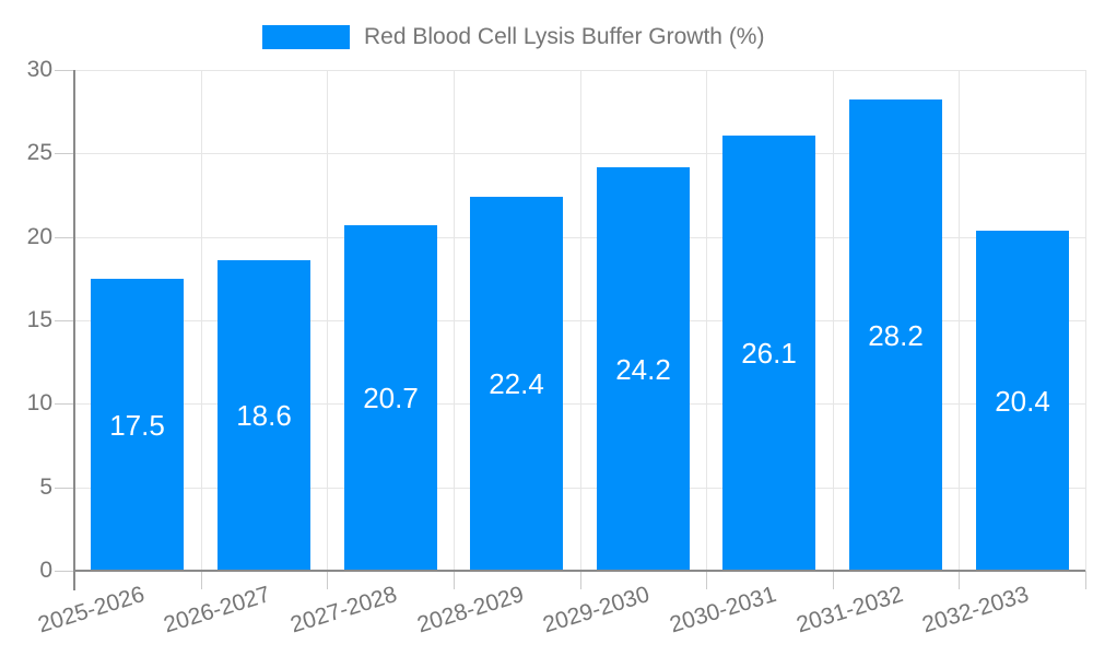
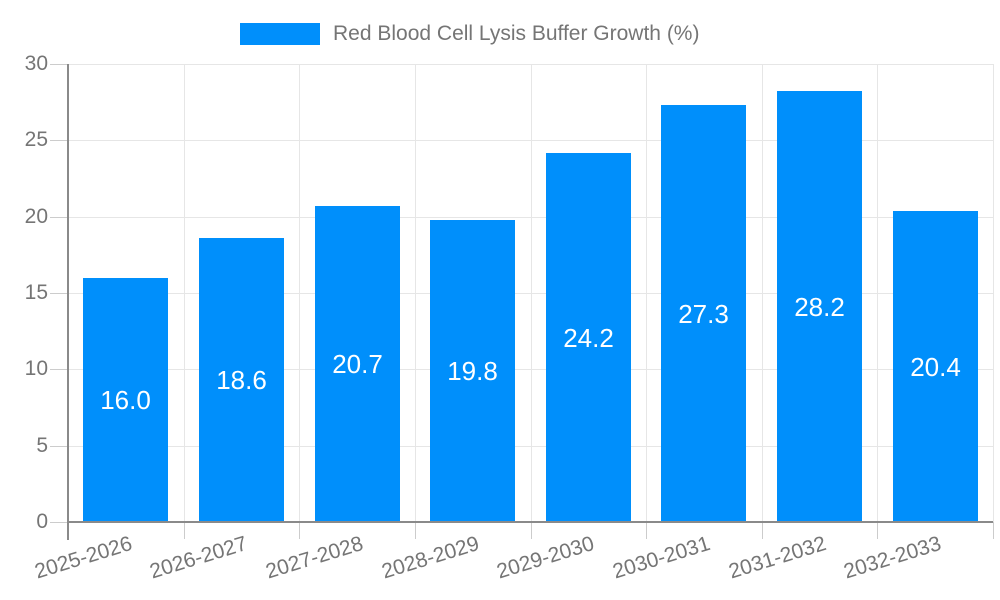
2025-2026: 17.5 -> 16.0
2028-2029: 22.4 -> 19.8
2030-2031: 26.1 -> 27.3
